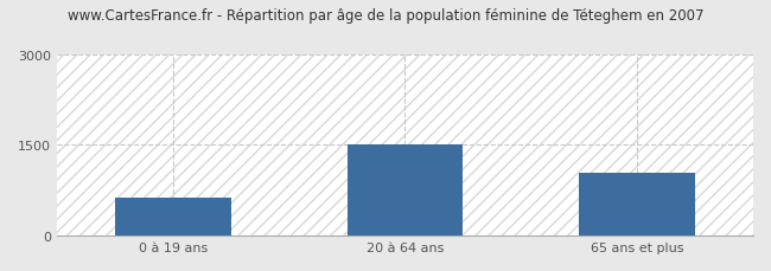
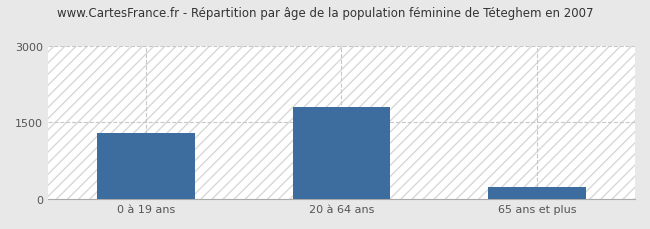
0 à 19 ans: 620 -> 1300
20 à 64 ans: 1500 -> 1800
65 ans et plus: 1040 -> 230
